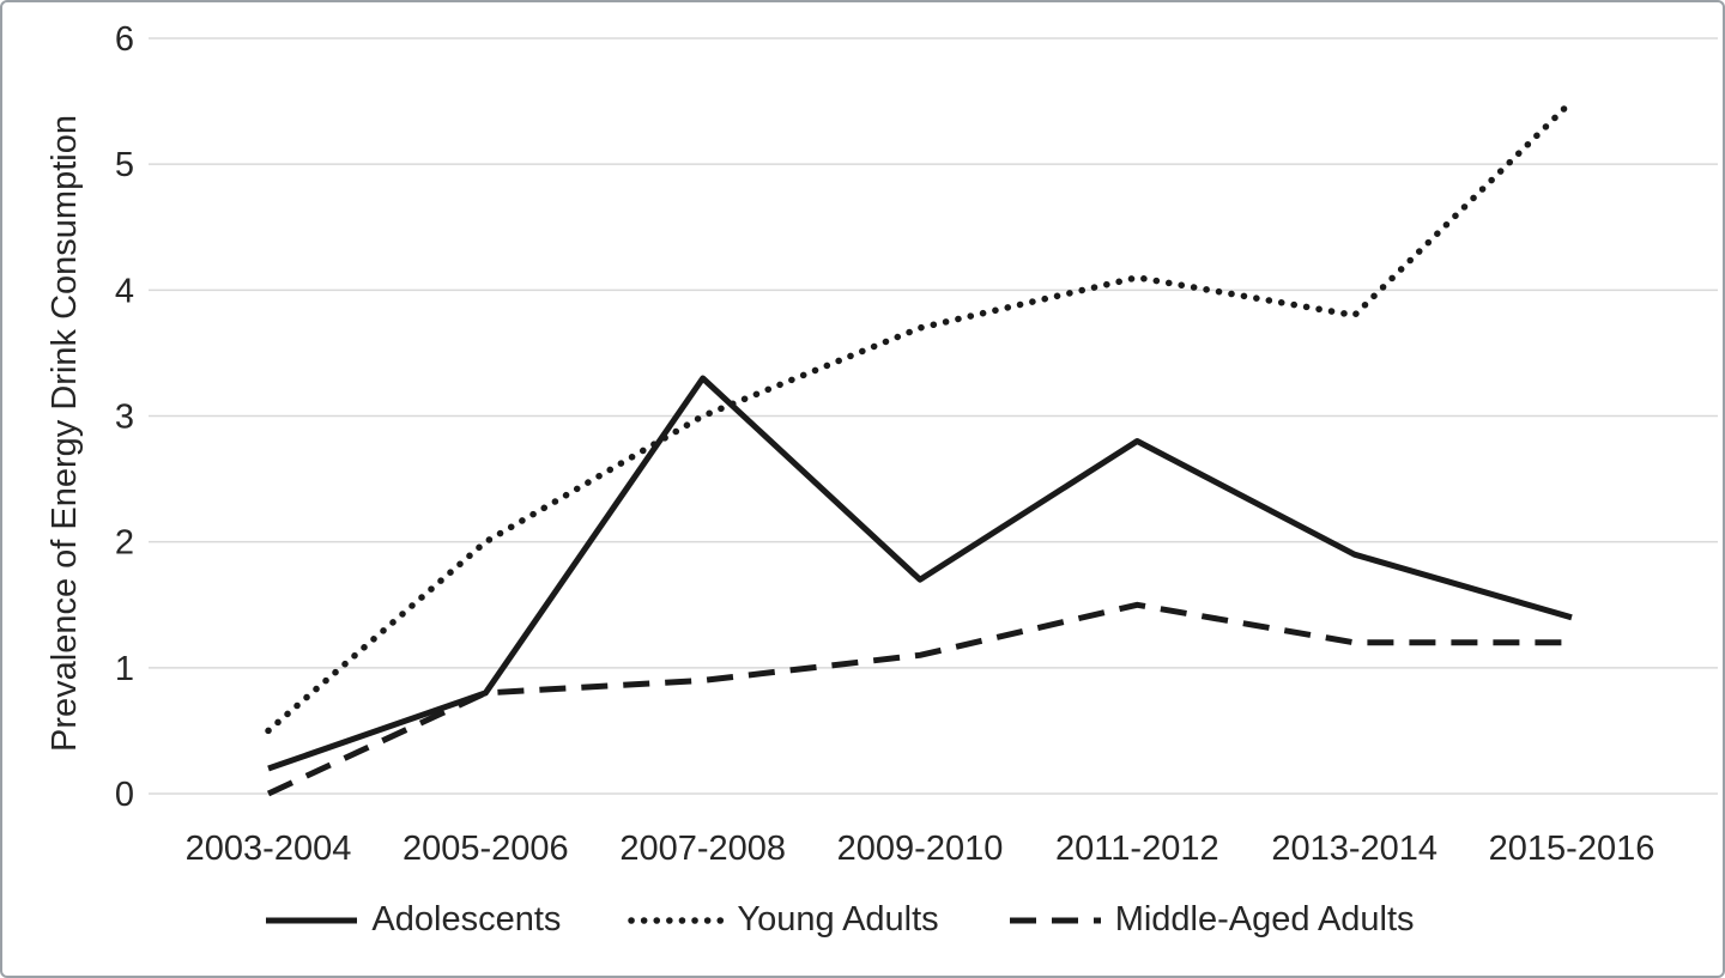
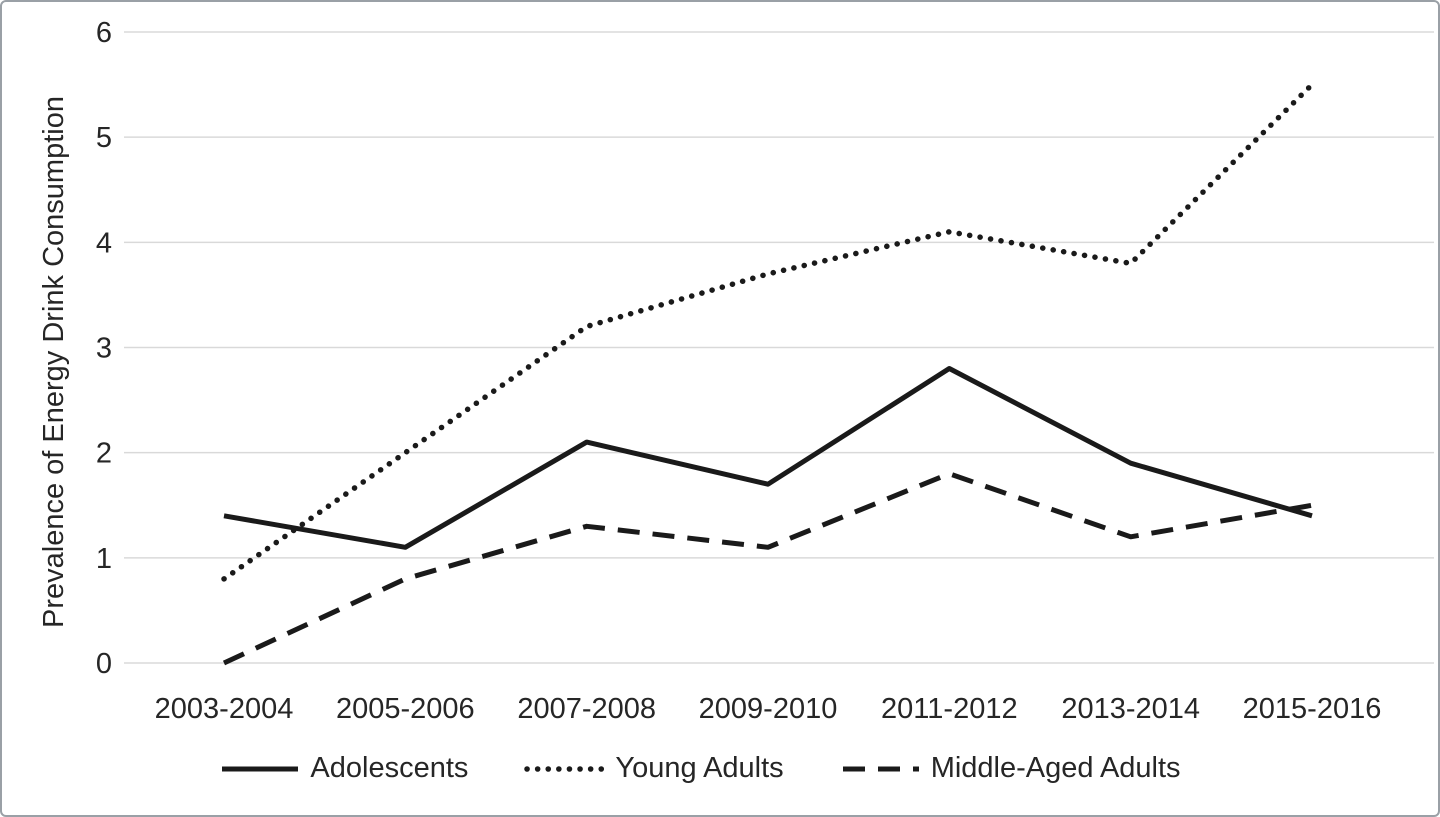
Adolescents/2003-2004: 0.2 -> 1.4
Young Adults/2003-2004: 0.5 -> 0.8
Adolescents/2005-2006: 0.8 -> 1.1
Adolescents/2007-2008: 3.3 -> 2.1
Young Adults/2007-2008: 3.0 -> 3.2
Middle-Aged Adults/2007-2008: 0.9 -> 1.3
Middle-Aged Adults/2011-2012: 1.5 -> 1.8
Middle-Aged Adults/2015-2016: 1.2 -> 1.5
